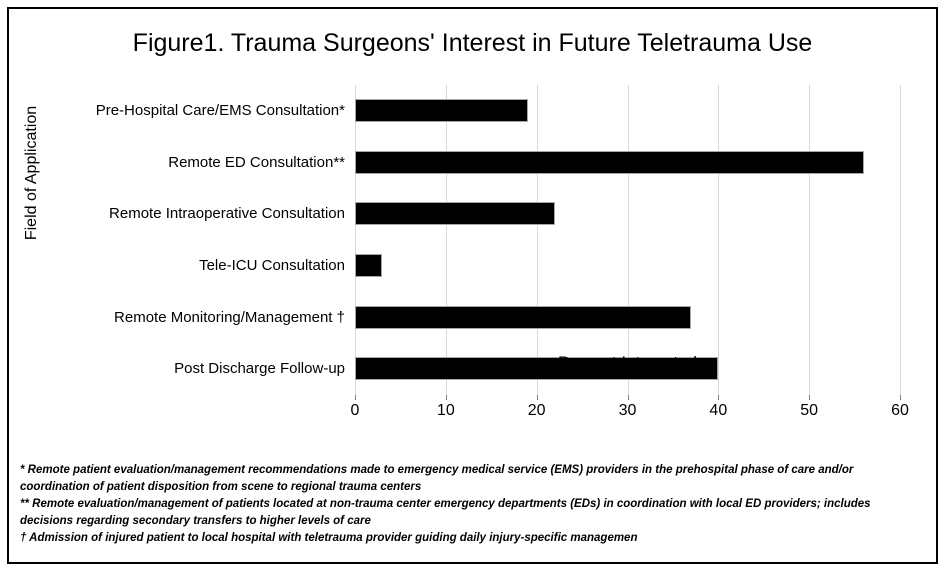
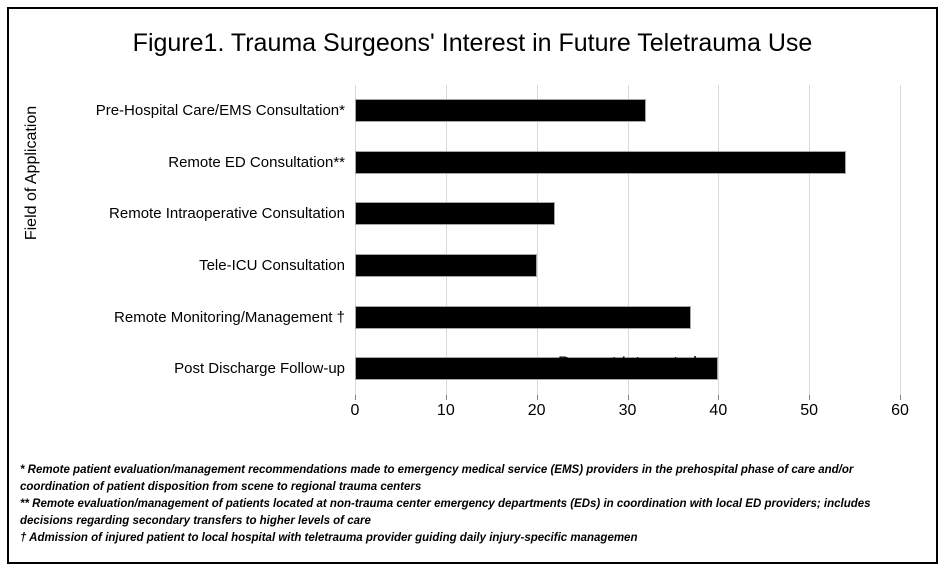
Pre-Hospital Care/EMS Consultation*: 19 -> 32
Remote ED Consultation**: 56 -> 54
Tele-ICU Consultation: 3 -> 20
